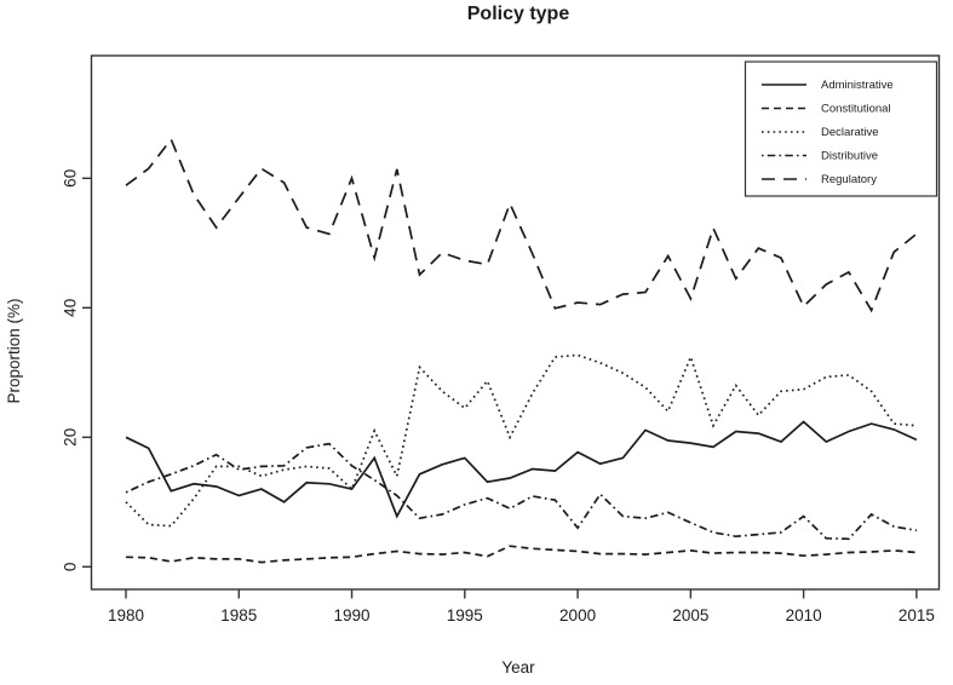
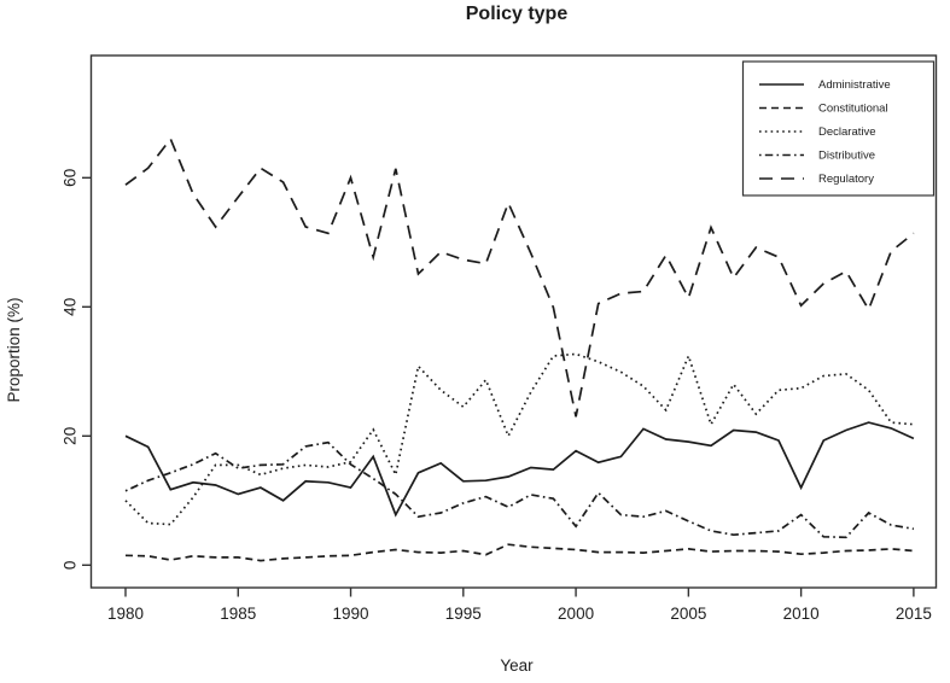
Declarative/1990: 12 -> 16
Administrative/1995: 17 -> 13
Regulatory/2000: 41 -> 23
Administrative/2010: 22 -> 12
